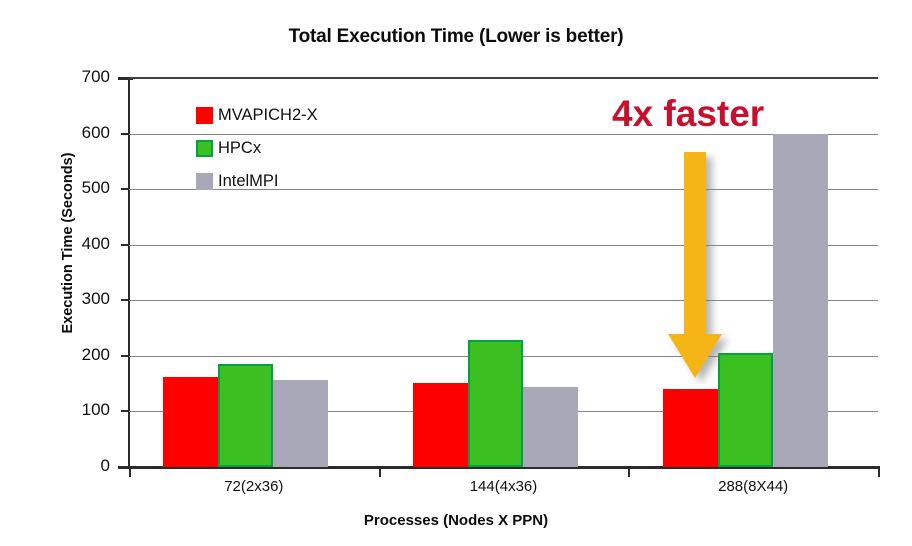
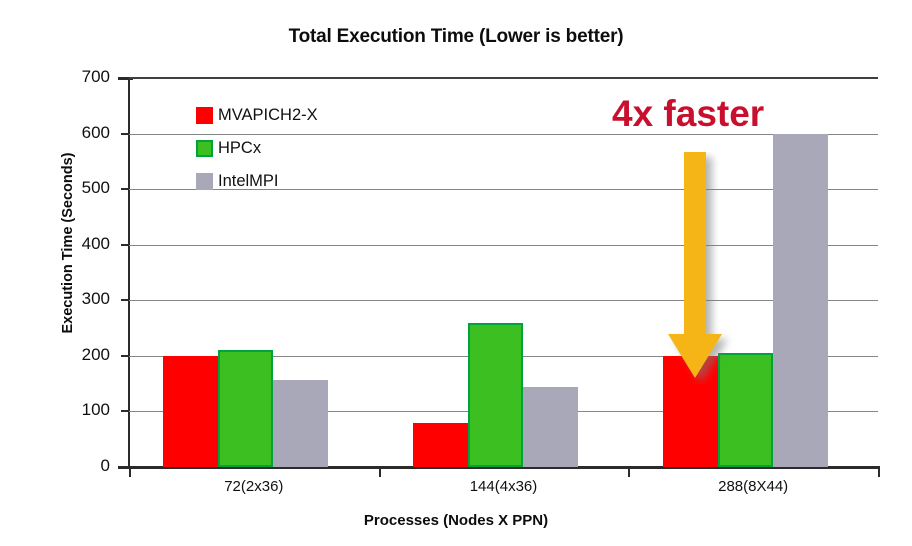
MVAPICH2-X/72(2x36): 160 -> 200
HPCx/72(2x36): 190 -> 210
MVAPICH2-X/144(4x36): 150 -> 80
HPCx/144(4x36): 230 -> 260
MVAPICH2-X/288(8X44): 140 -> 200
